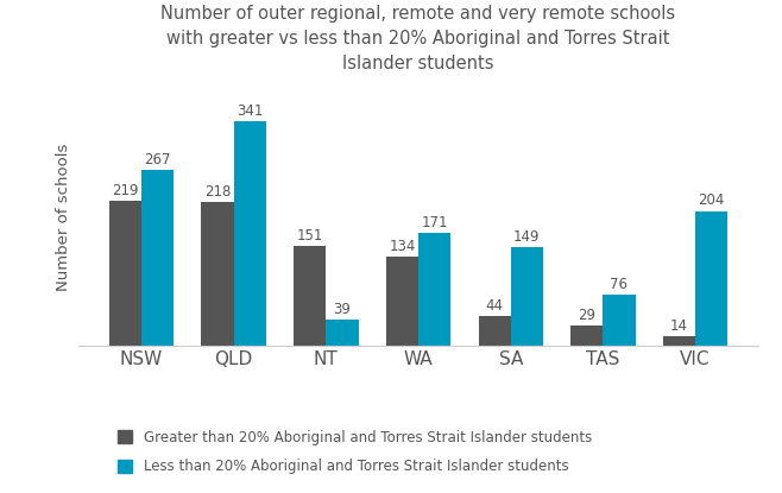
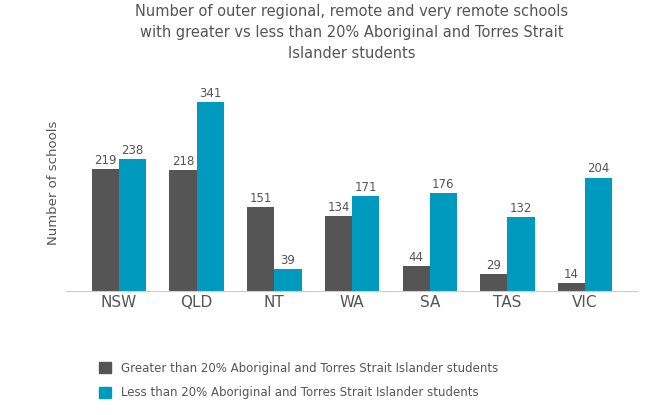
Less than 20% Aboriginal and Torres Strait Islander students/NSW: 267 -> 238
Less than 20% Aboriginal and Torres Strait Islander students/SA: 149 -> 176
Less than 20% Aboriginal and Torres Strait Islander students/TAS: 76 -> 132
